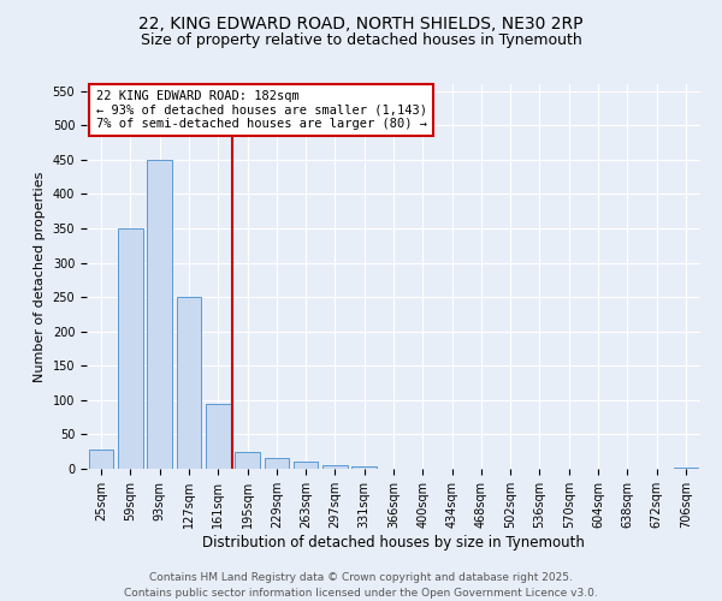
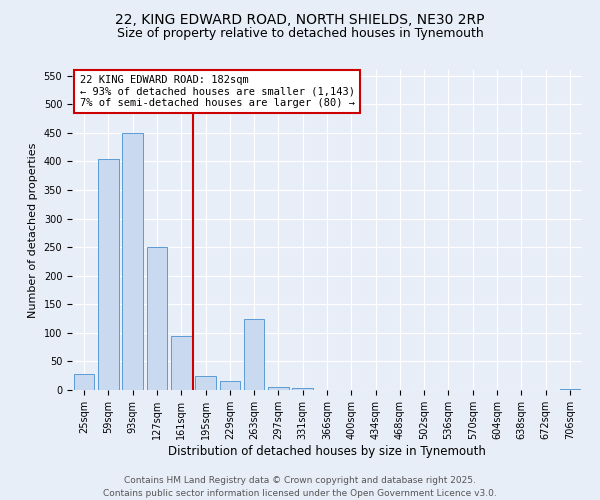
59sqm: 350 -> 404
263sqm: 10 -> 124
